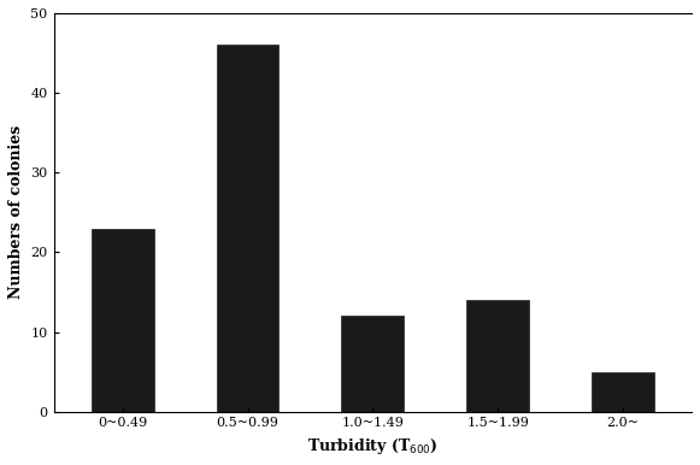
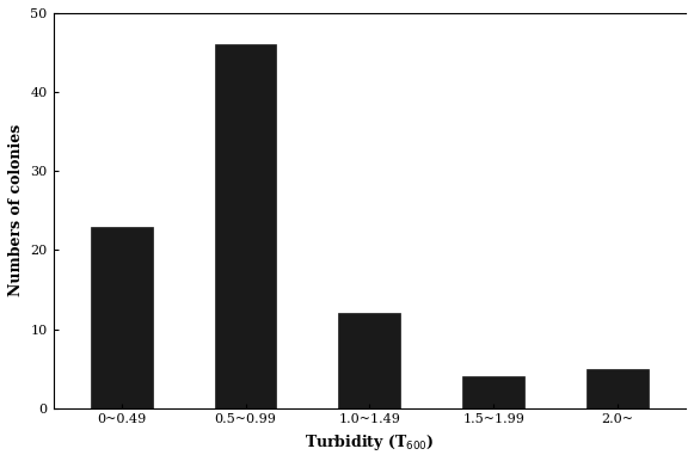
1.5~1.99: 14 -> 4
